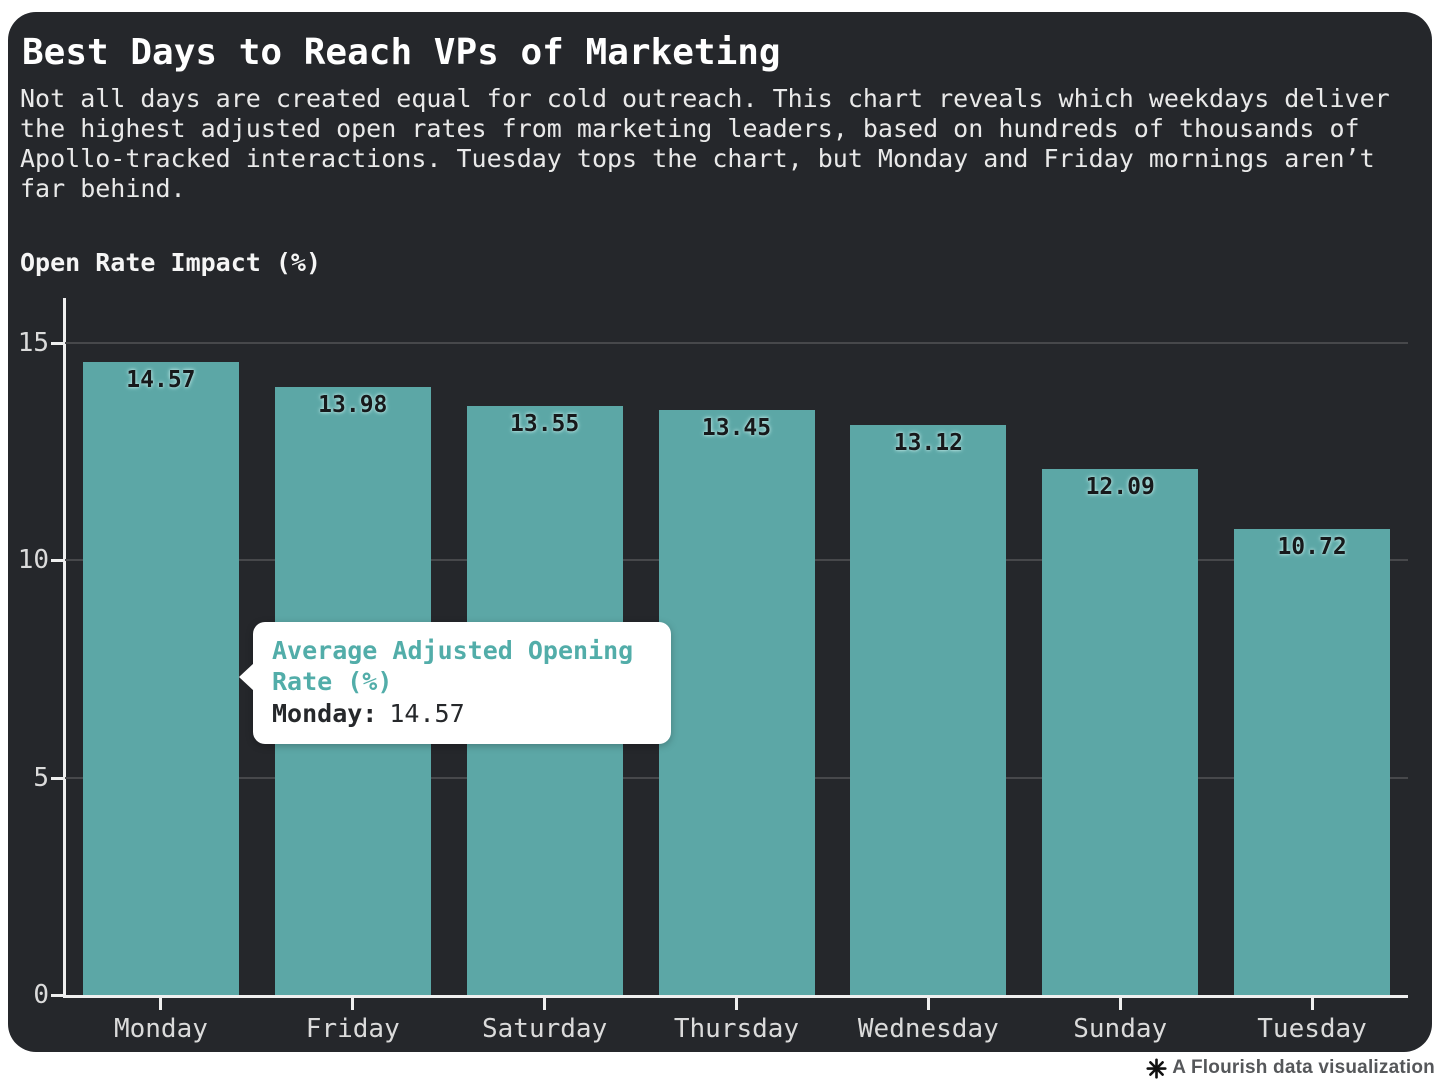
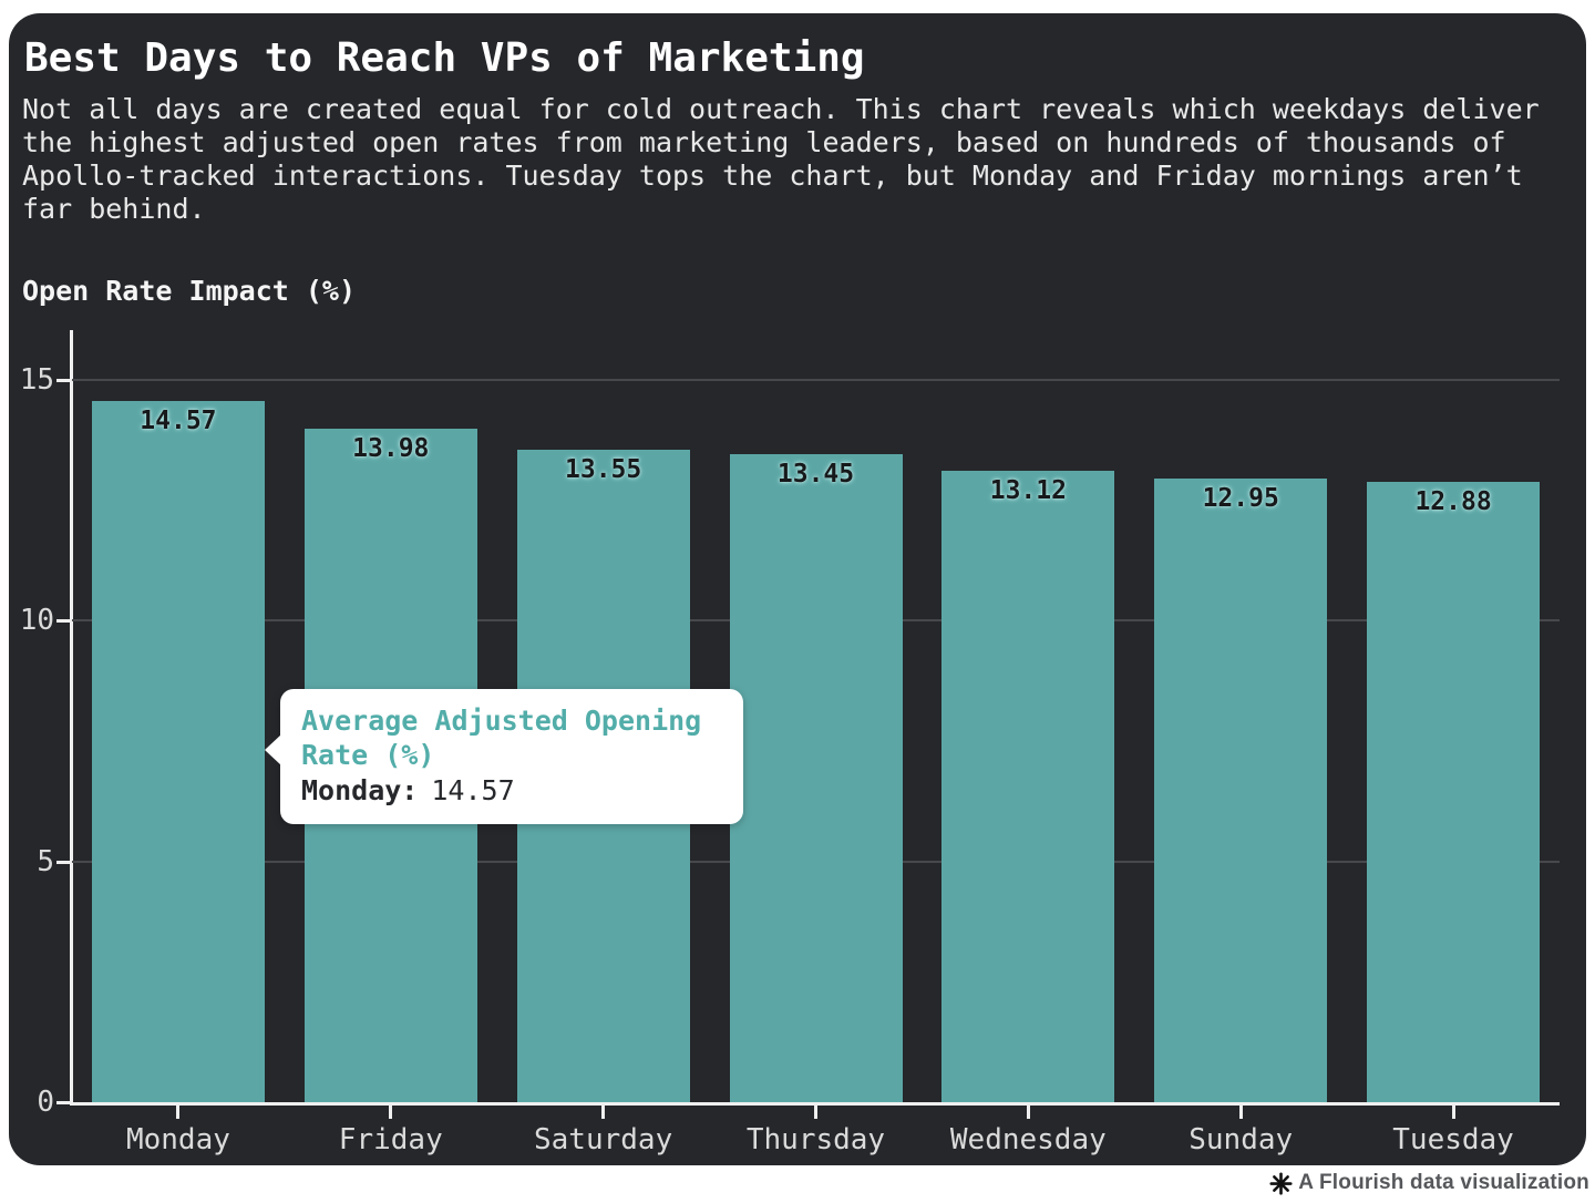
Sunday: 12.09 -> 12.95
Tuesday: 10.72 -> 12.88
